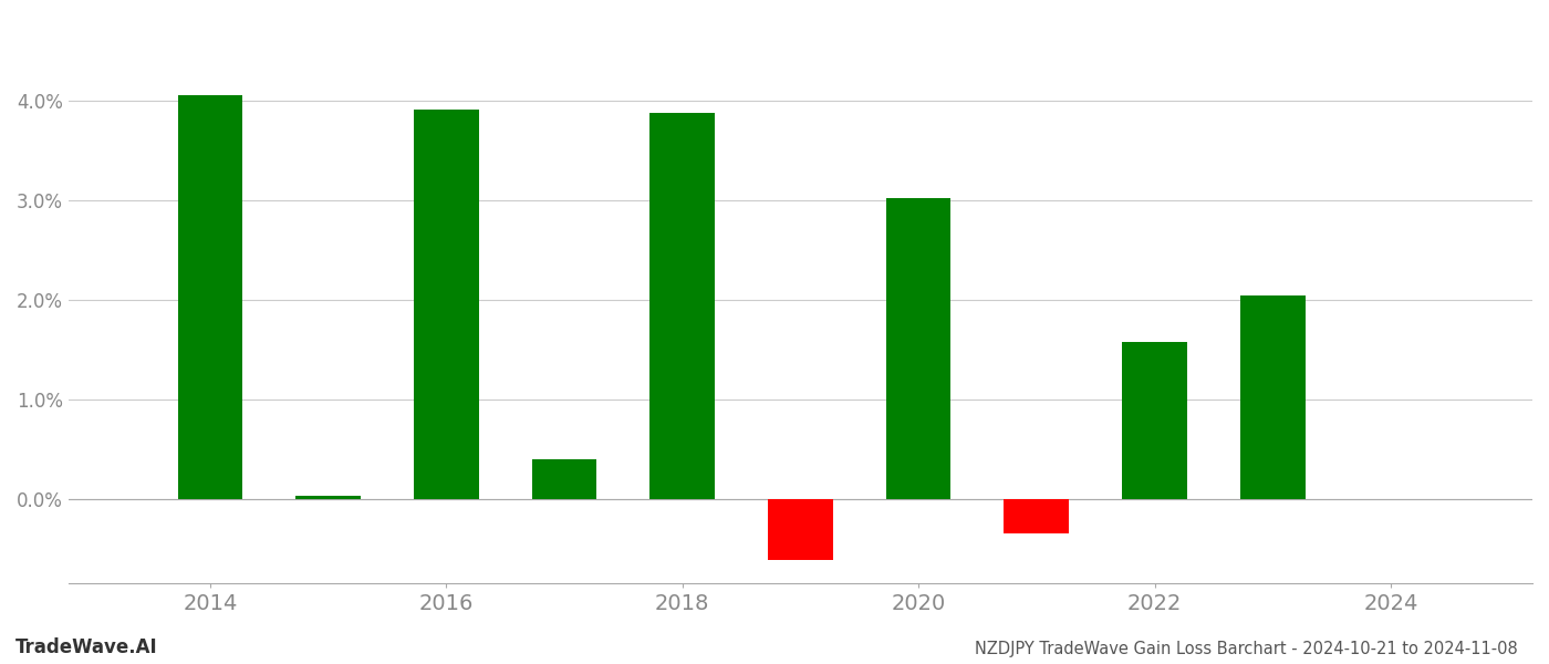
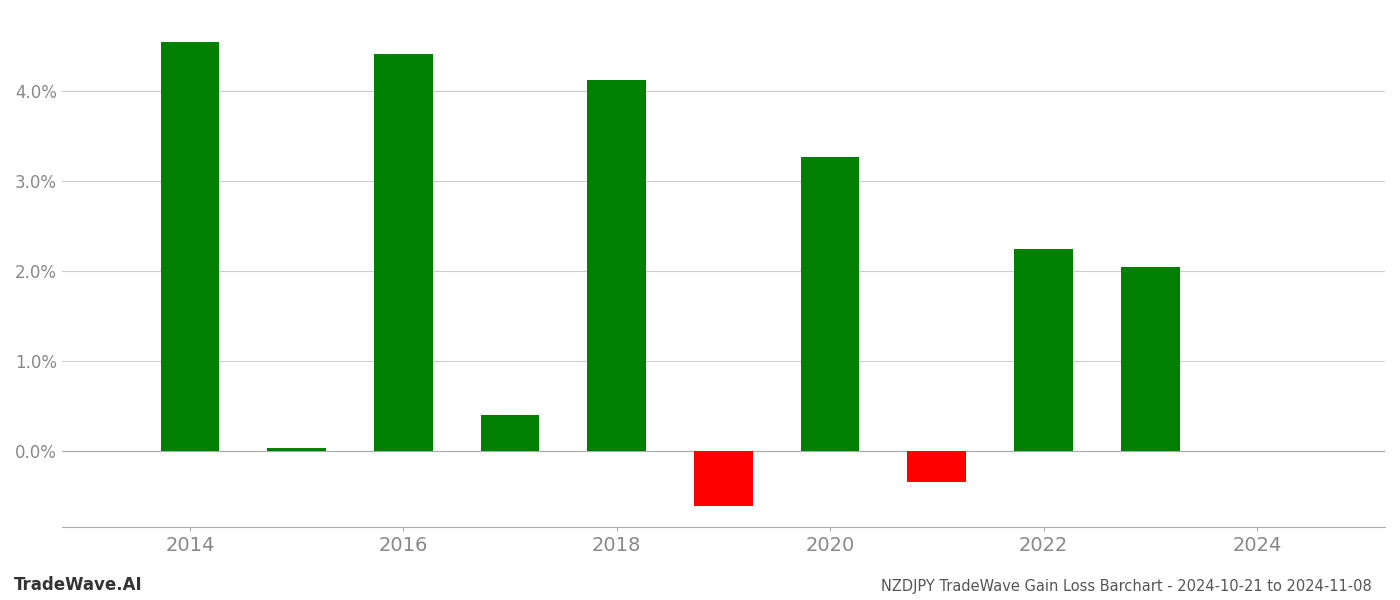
2014: 4.06% -> 4.55%
2016: 3.92% -> 4.42%
2018: 3.88% -> 4.13%
2020: 3.02% -> 3.27%
2022: 1.58% -> 2.24%
